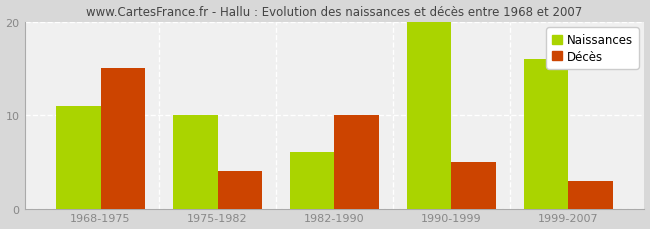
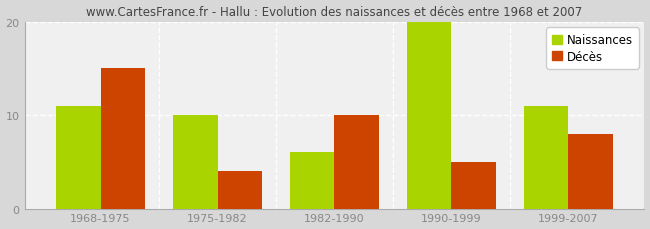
Naissances/1999-2007: 16 -> 11
Décès/1999-2007: 3 -> 8
